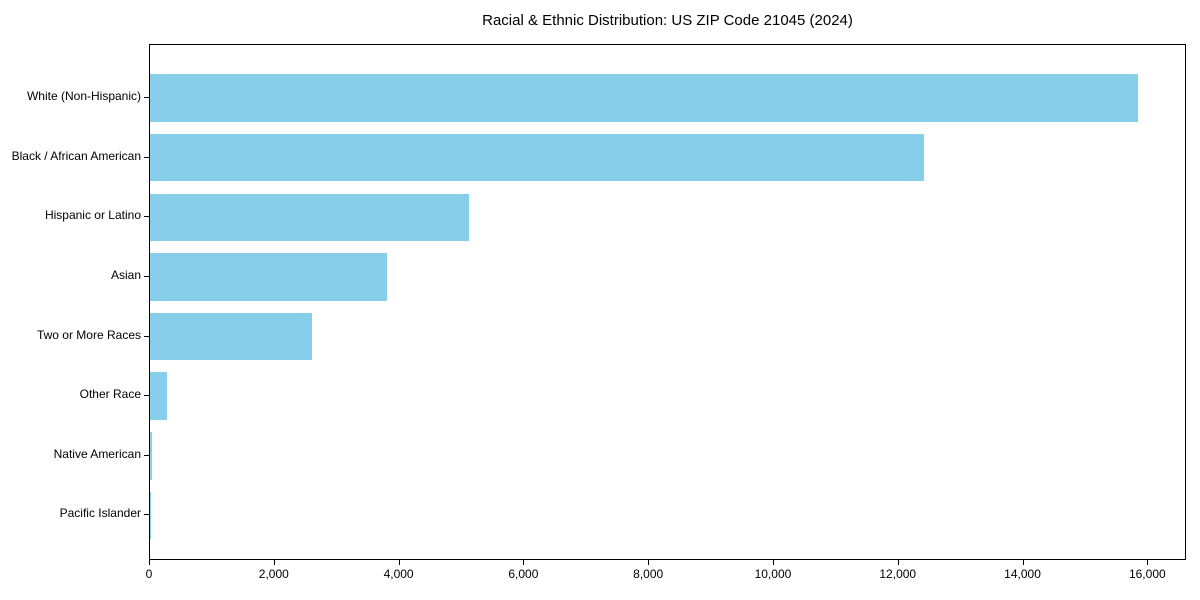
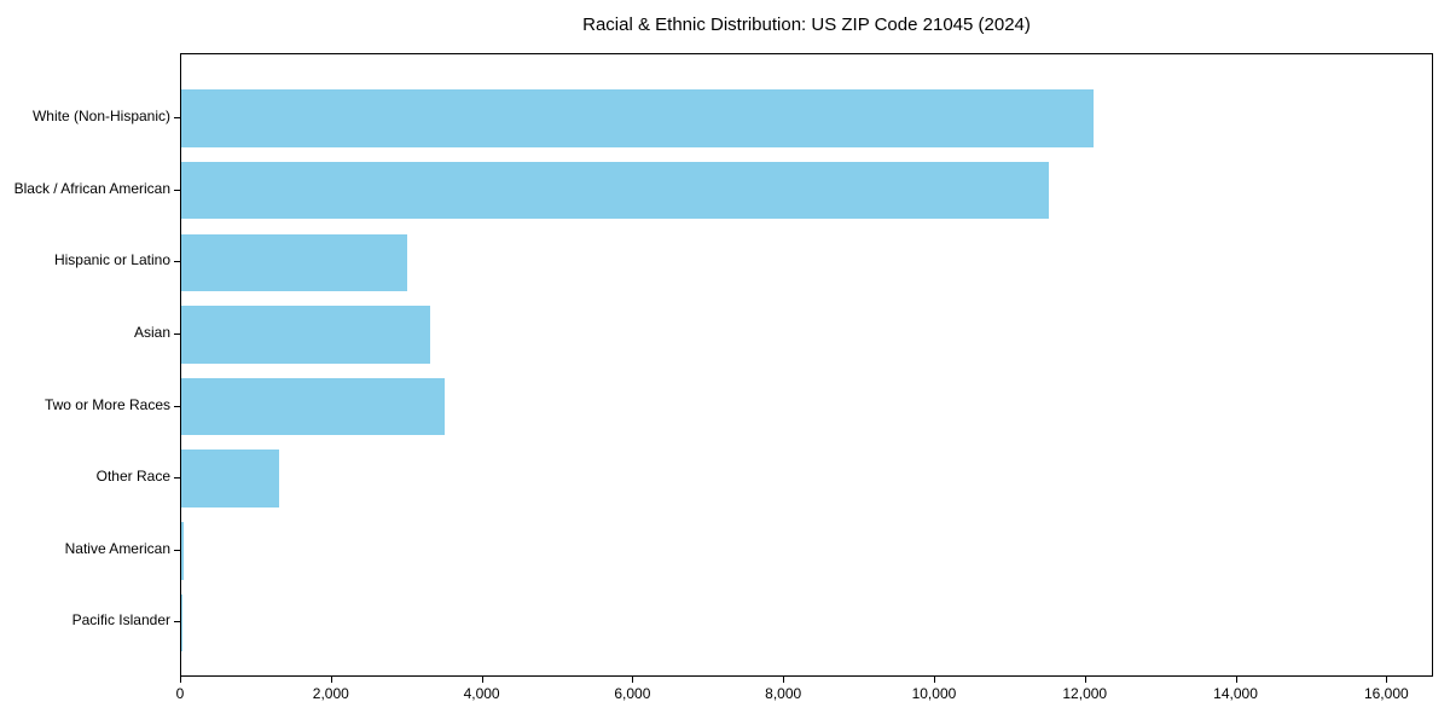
White (Non-Hispanic): 15800 -> 12100
Black / African American: 12400 -> 11500
Hispanic or Latino: 5100 -> 3000
Asian: 3800 -> 3300
Two or More Races: 2600 -> 3500
Other Race: 300 -> 1300
